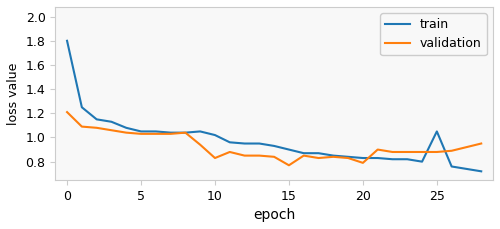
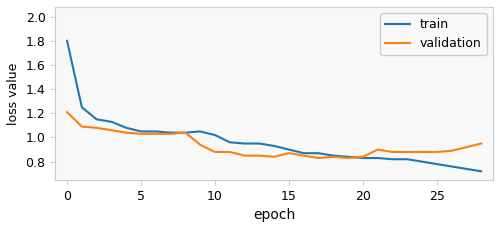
validation/10: 0.83 -> 0.88
validation/15: 0.77 -> 0.87
validation/20: 0.79 -> 0.84
train/25: 1.05 -> 0.78
